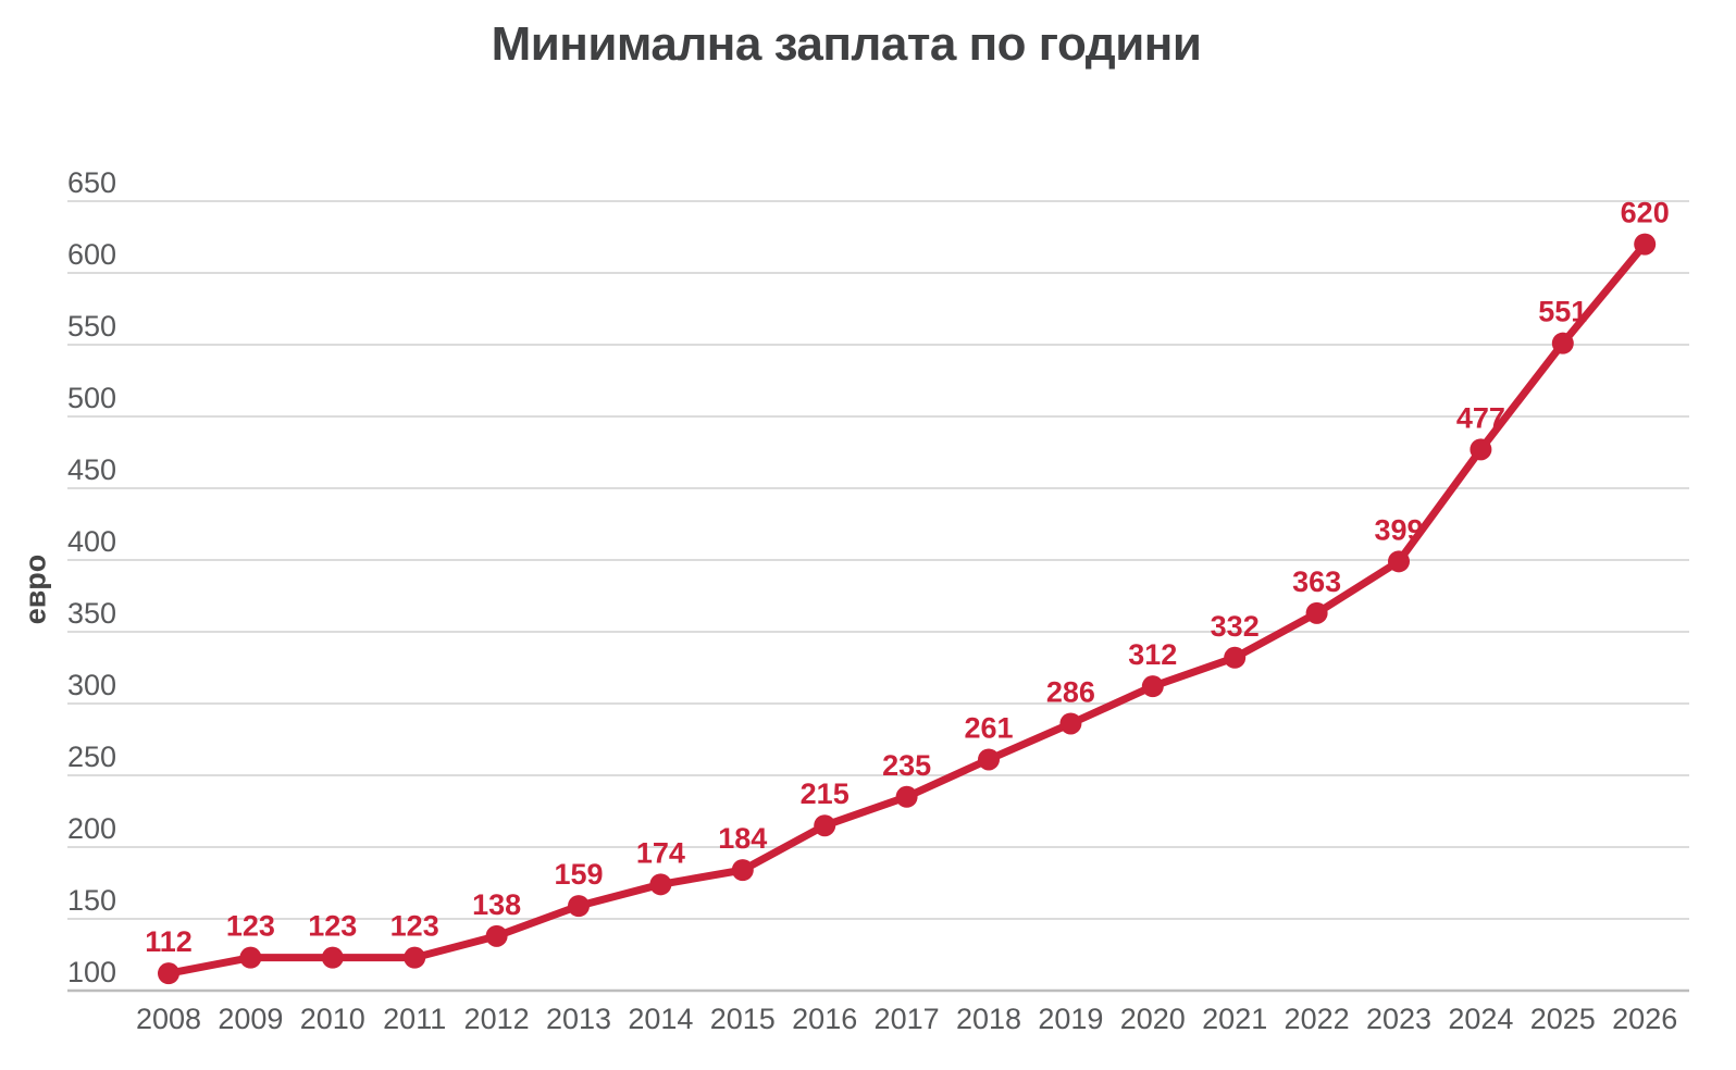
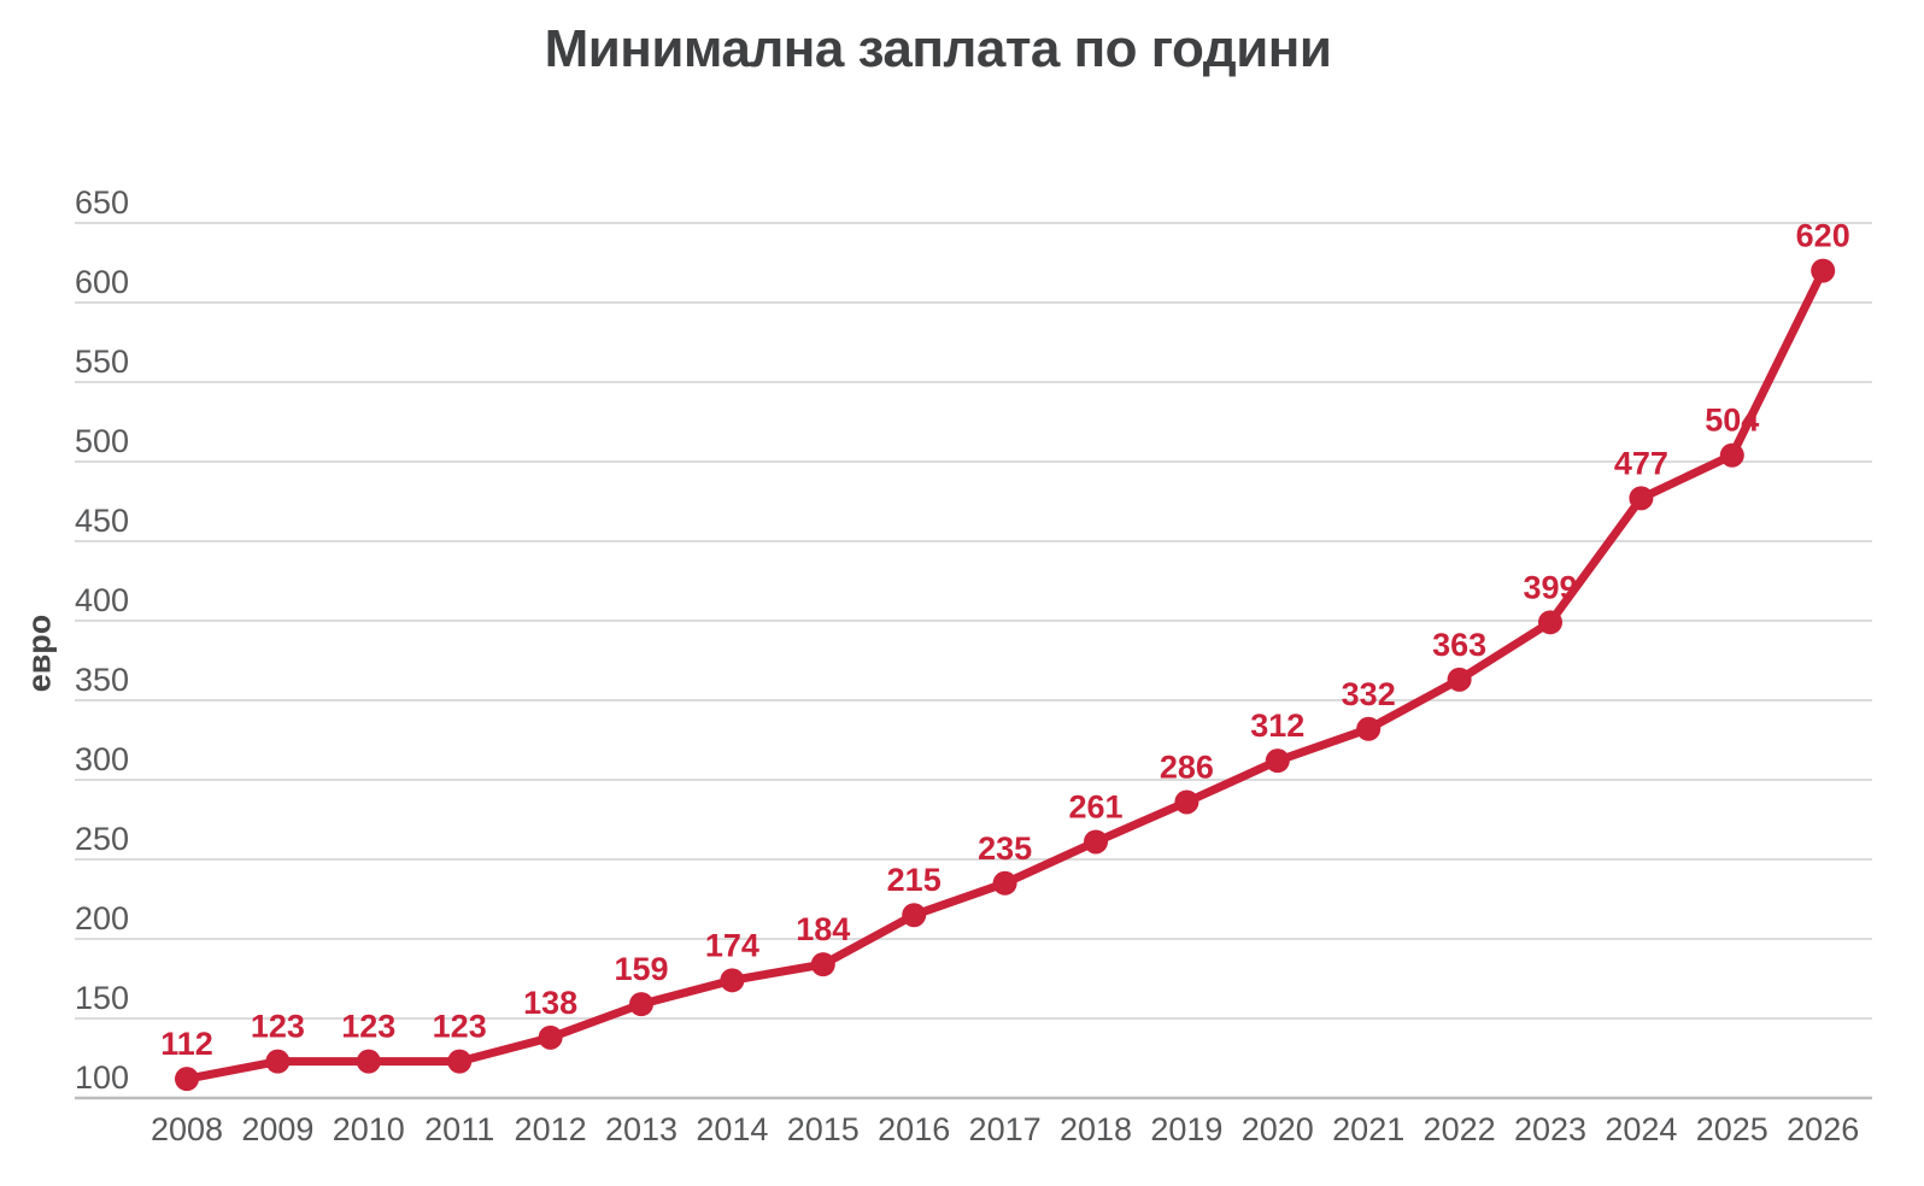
2025: 551 -> 504
